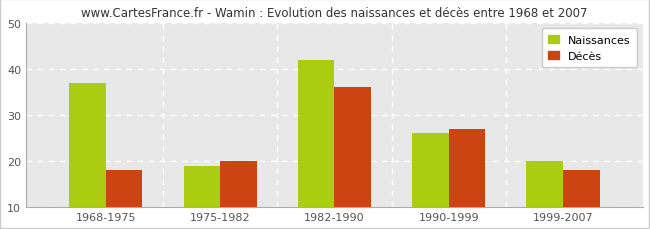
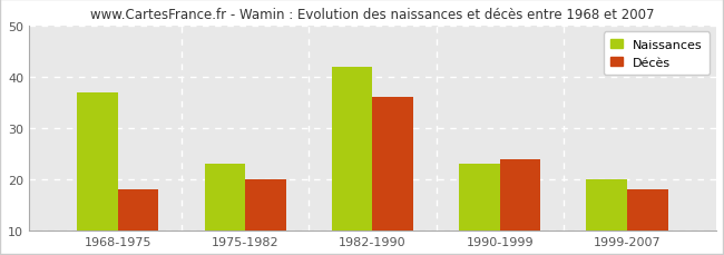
Naissances/1975-1982: 19 -> 23
Naissances/1990-1999: 26 -> 23
Décès/1990-1999: 27 -> 24
